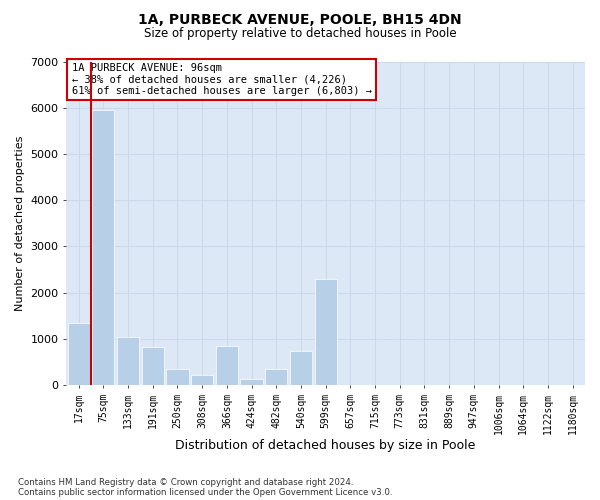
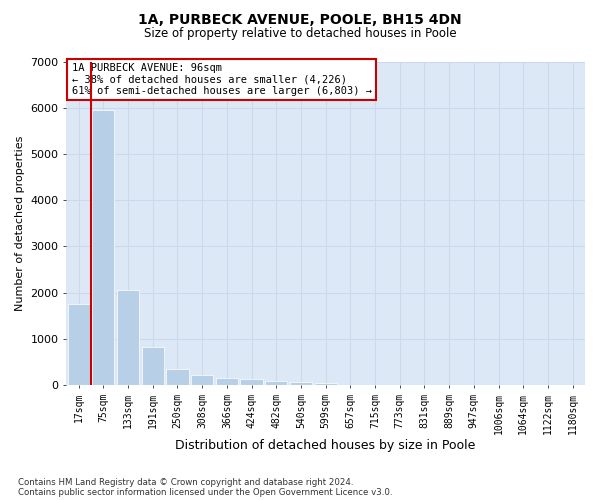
17sqm: 1350 -> 1750
133sqm: 1050 -> 2050
366sqm: 850 -> 160
482sqm: 350 -> 100
540sqm: 750 -> 60
599sqm: 2300 -> 40
